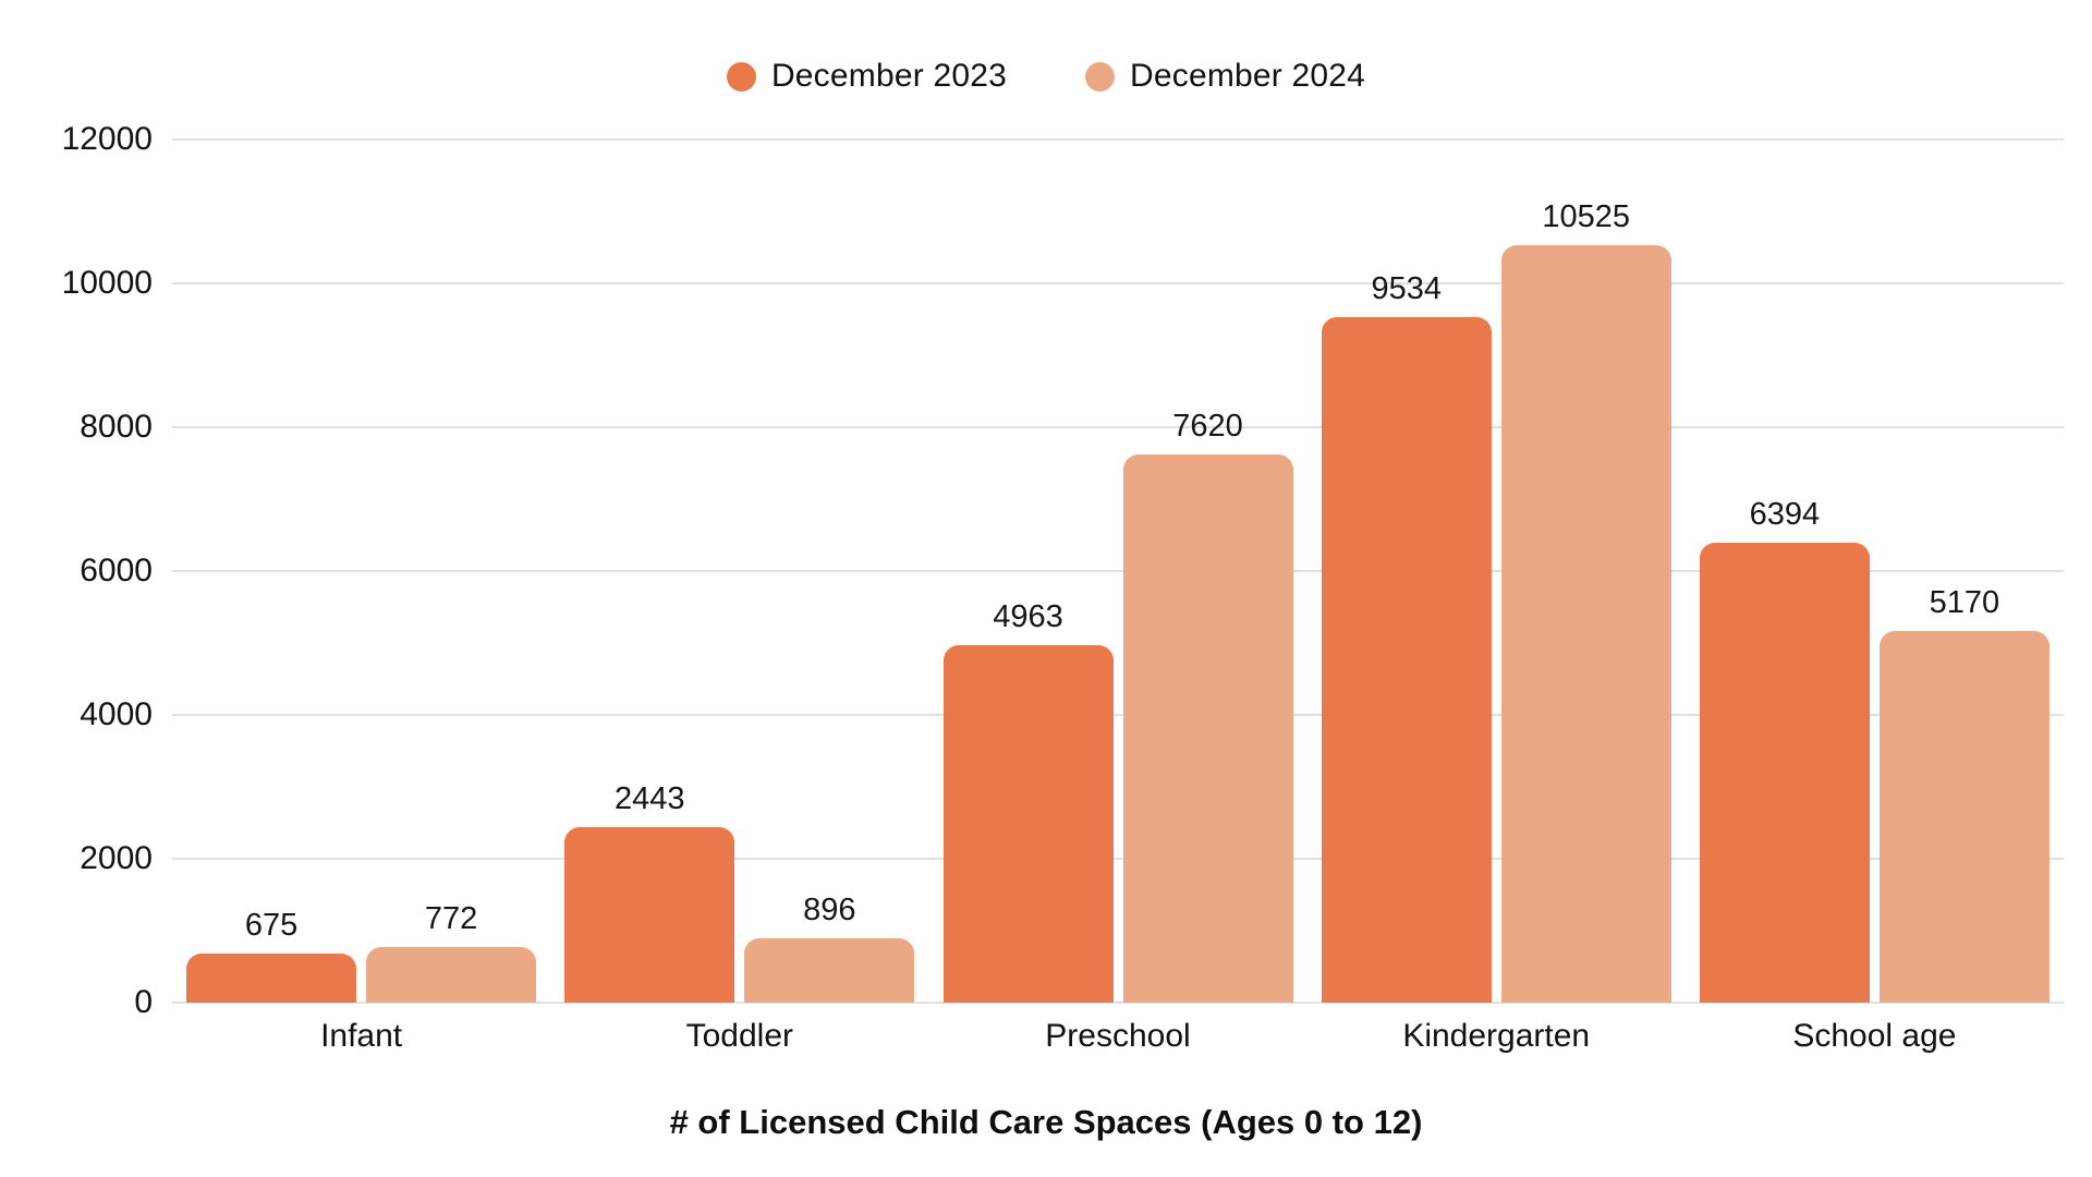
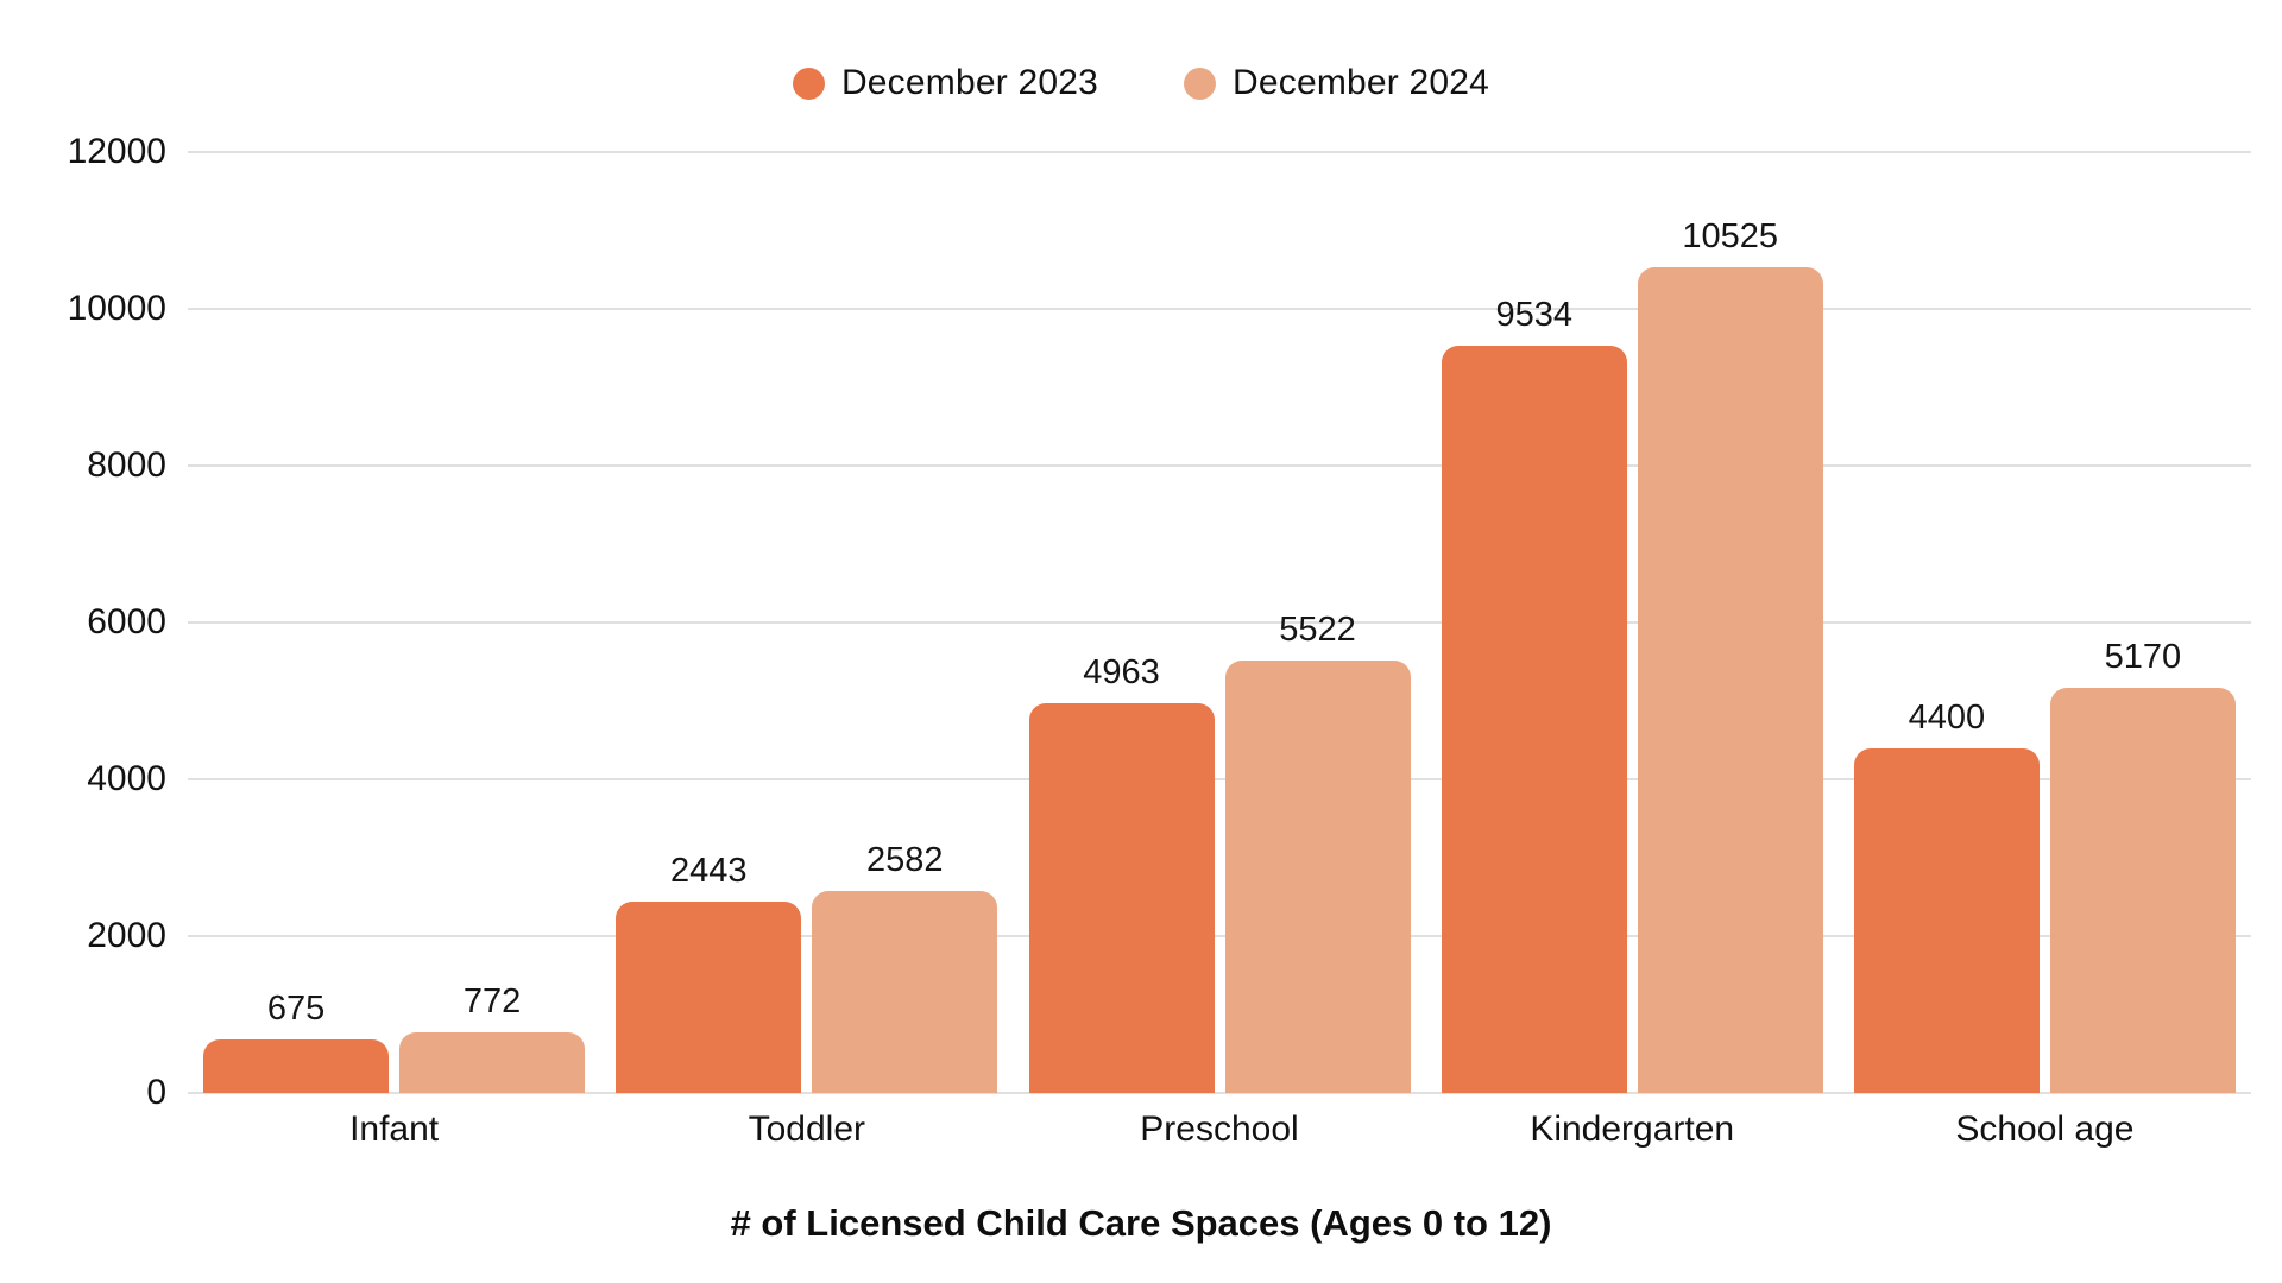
December 2024/Toddler: 896 -> 2582
December 2024/Preschool: 7620 -> 5522
December 2023/School age: 6394 -> 4400
